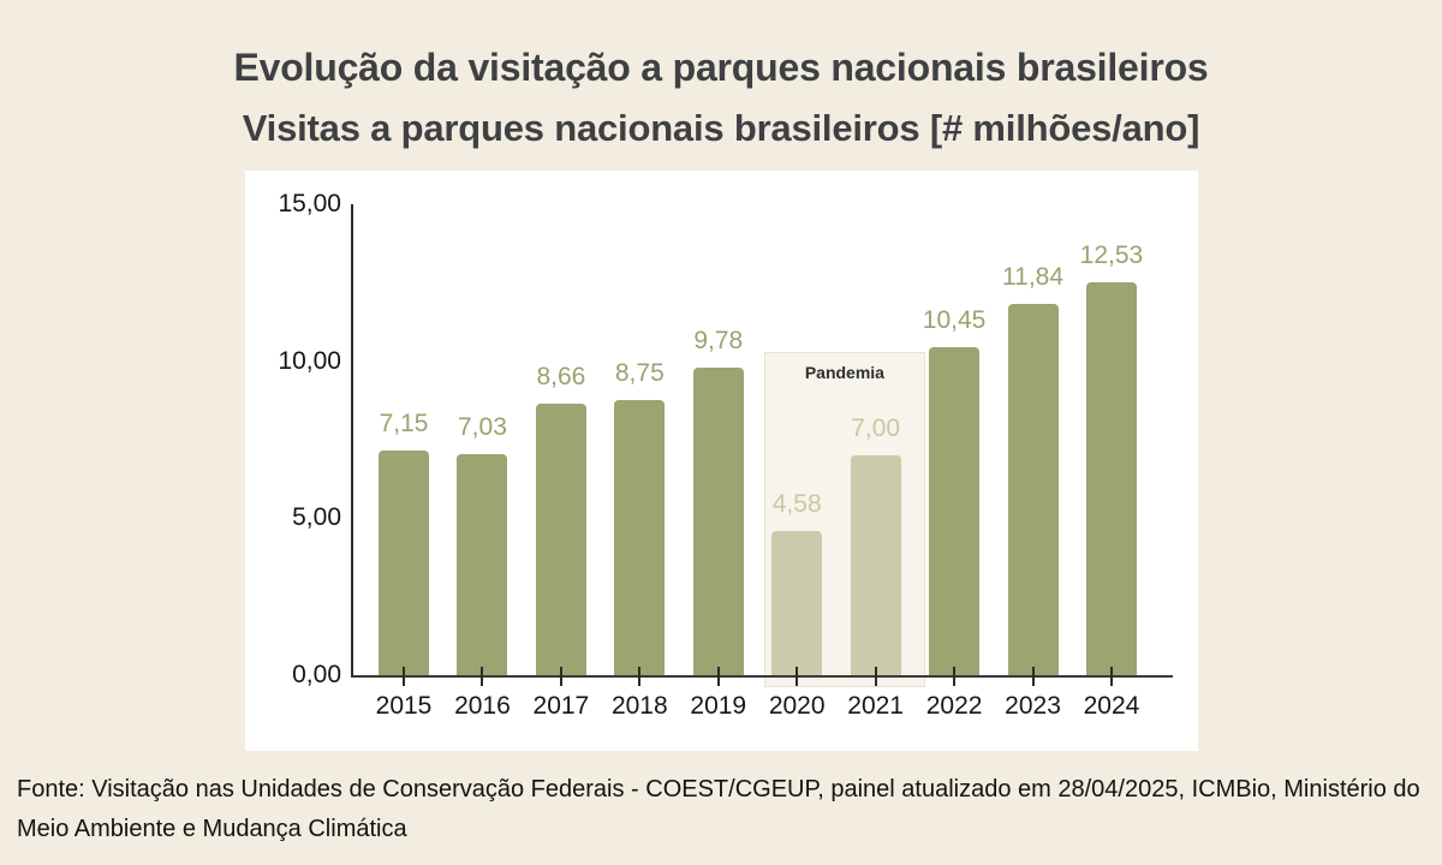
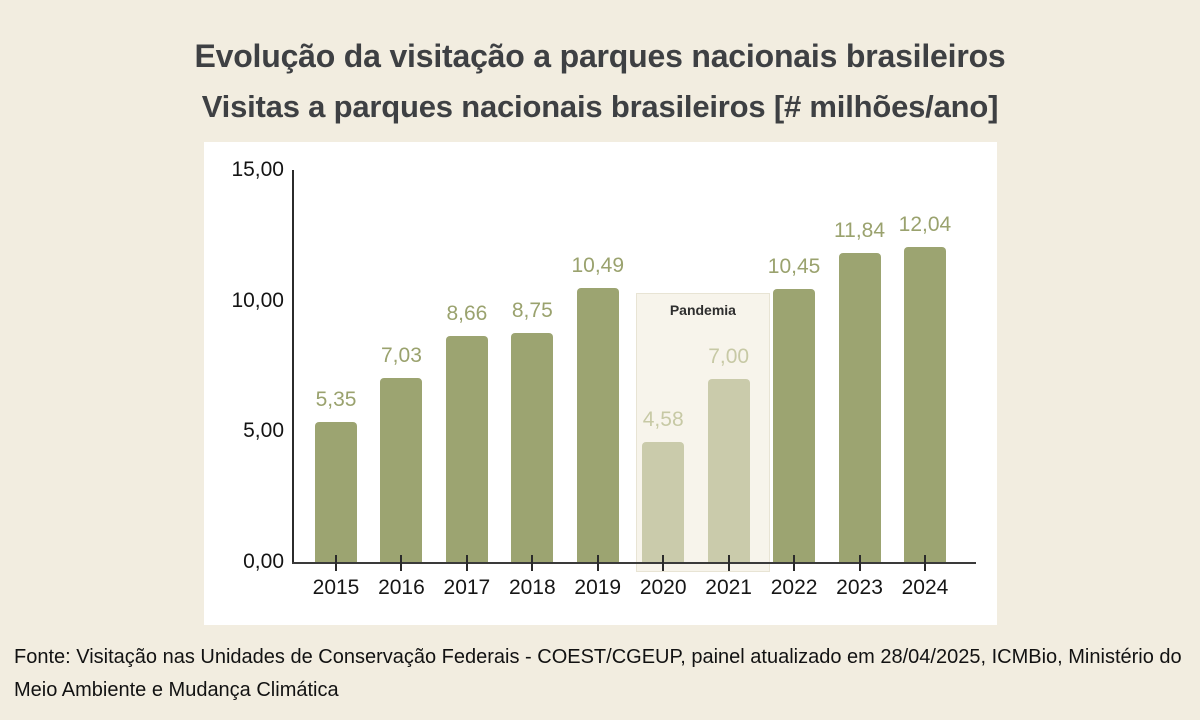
2015: 7,15 -> 5,35
2019: 9,78 -> 10,49
2024: 12,53 -> 12,04
